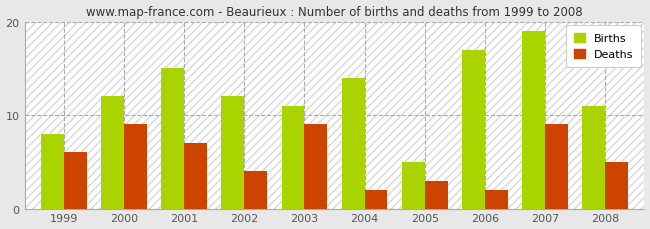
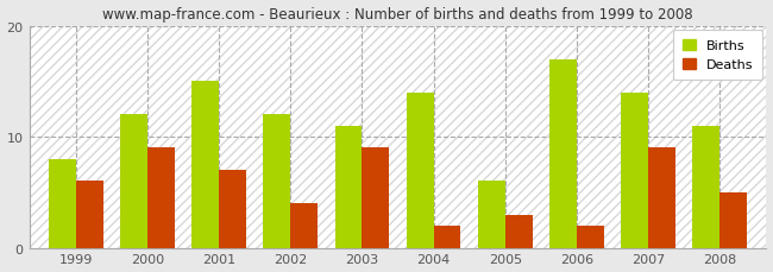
Births/2005: 5 -> 6
Births/2007: 19 -> 14
